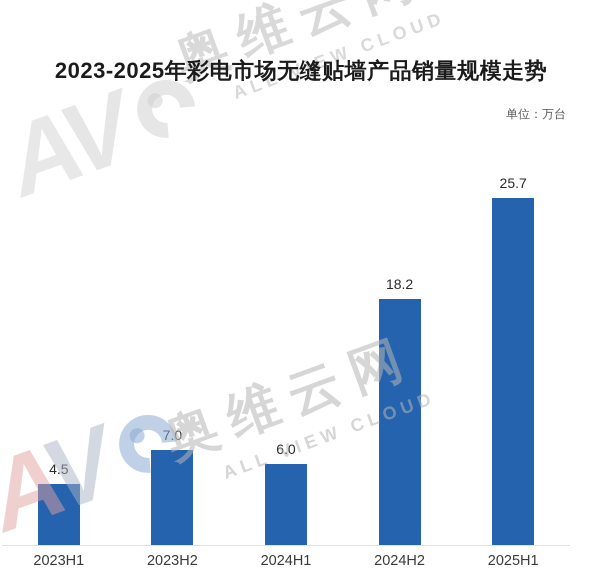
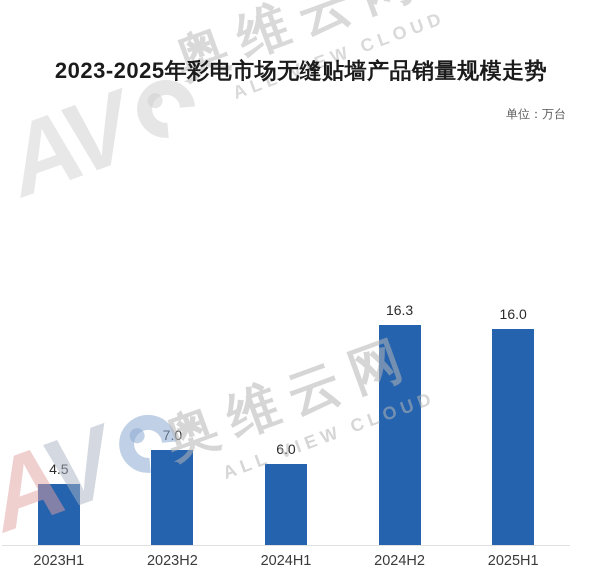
2024H2: 18.2 -> 16.3
2025H1: 25.7 -> 16.0
